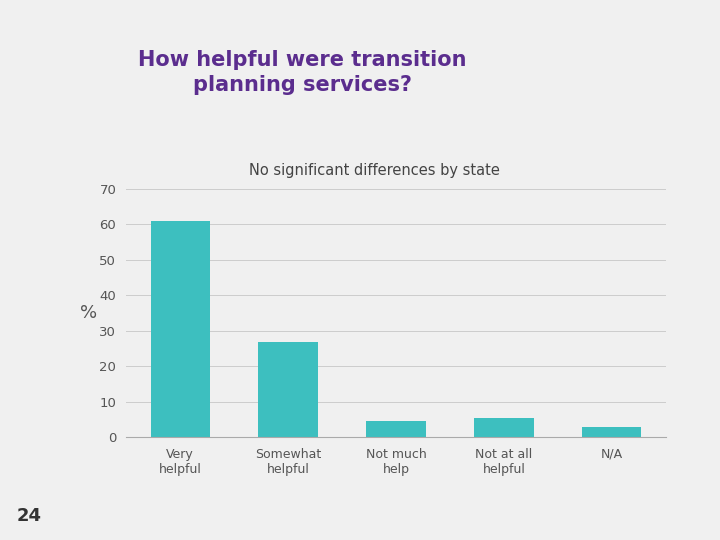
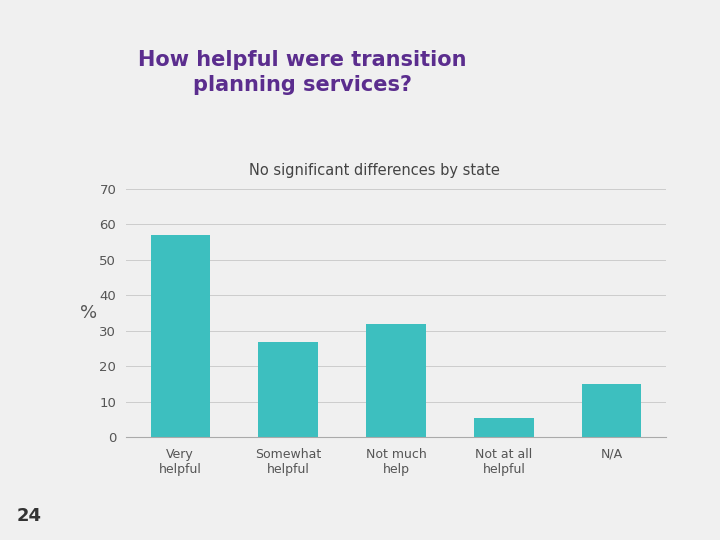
Very helpful: 61.0 -> 57.0
Not much help: 4.5 -> 32.0
N/A: 3.0 -> 15.0
